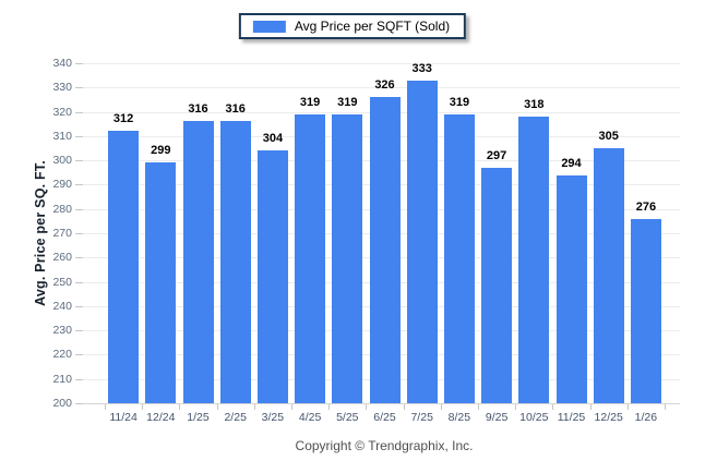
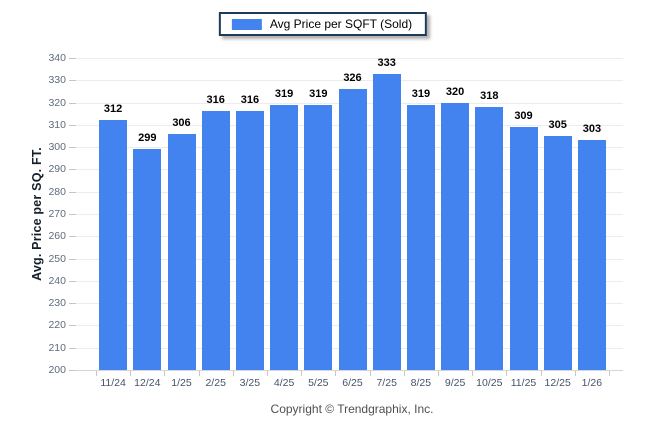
1/25: 316 -> 306
3/25: 304 -> 316
9/25: 297 -> 320
11/25: 294 -> 309
1/26: 276 -> 303
